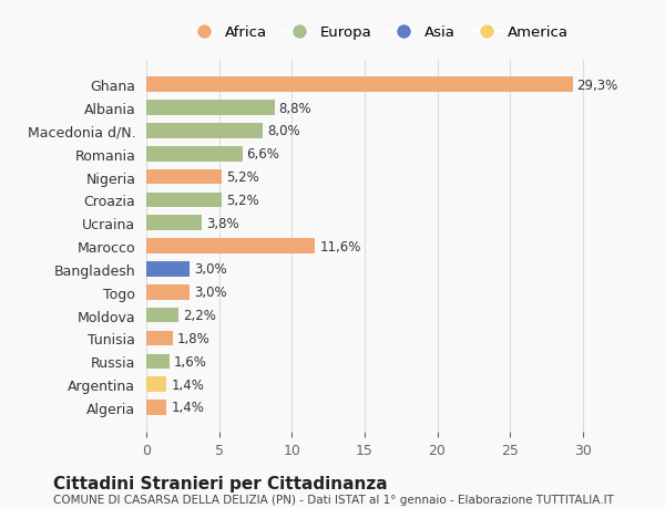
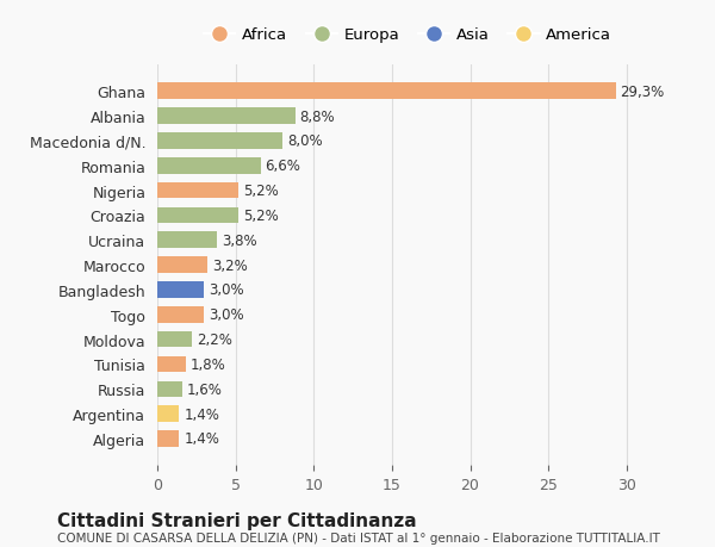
Marocco: 11,6% -> 3,2%
